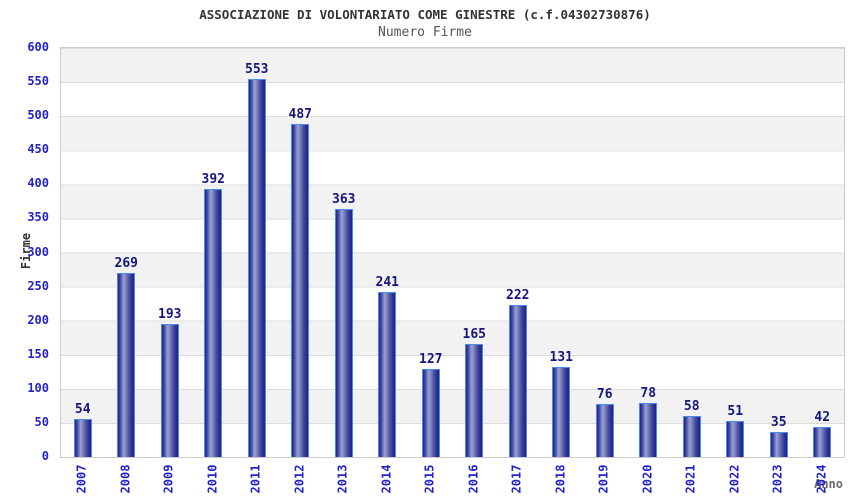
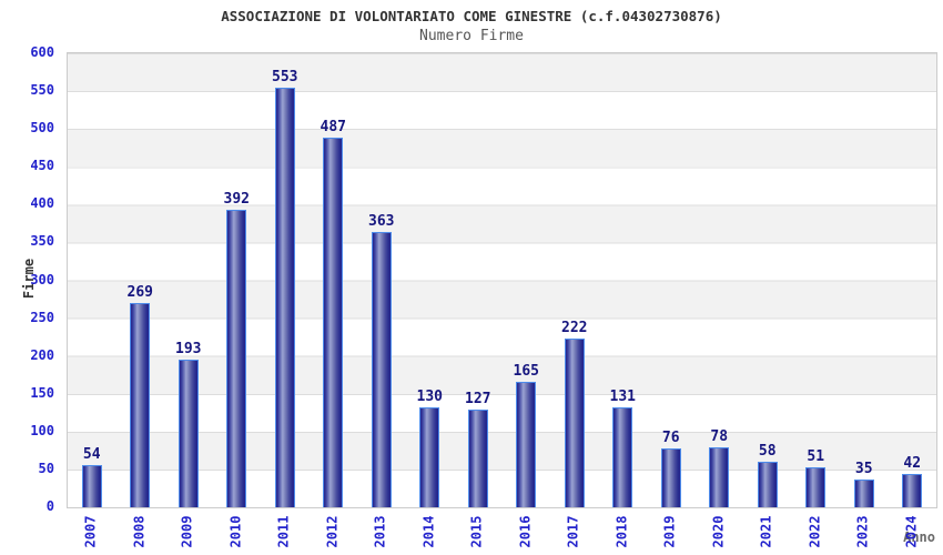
2014: 241 -> 130
